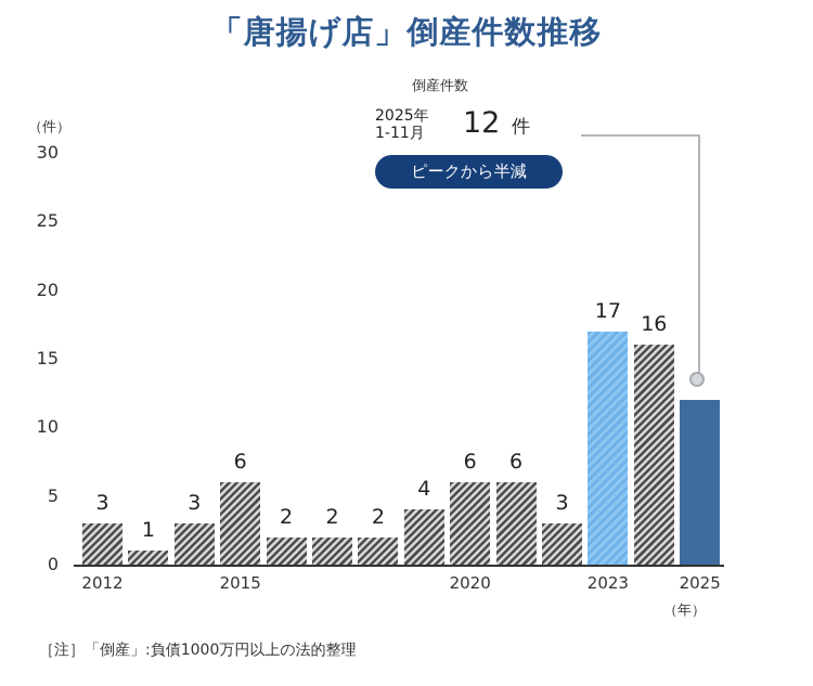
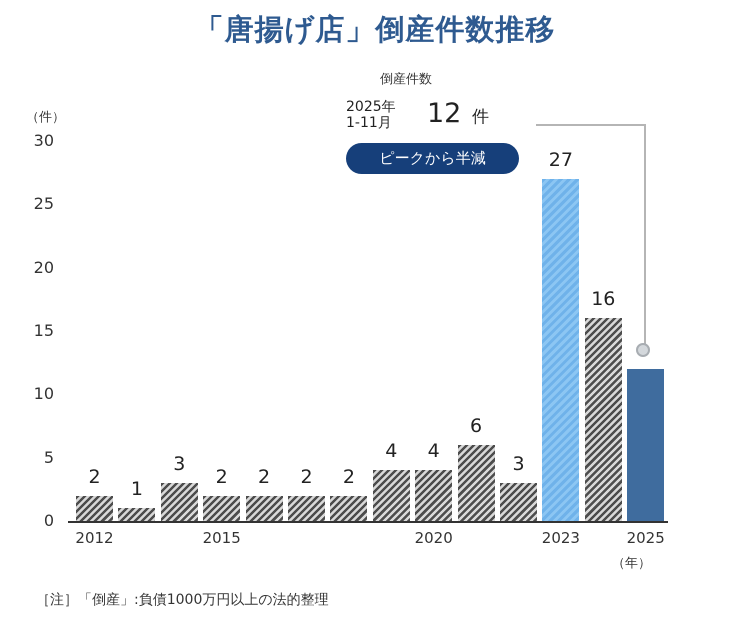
2012: 3 -> 2
2015: 6 -> 2
2020: 6 -> 4
2023: 17 -> 27
